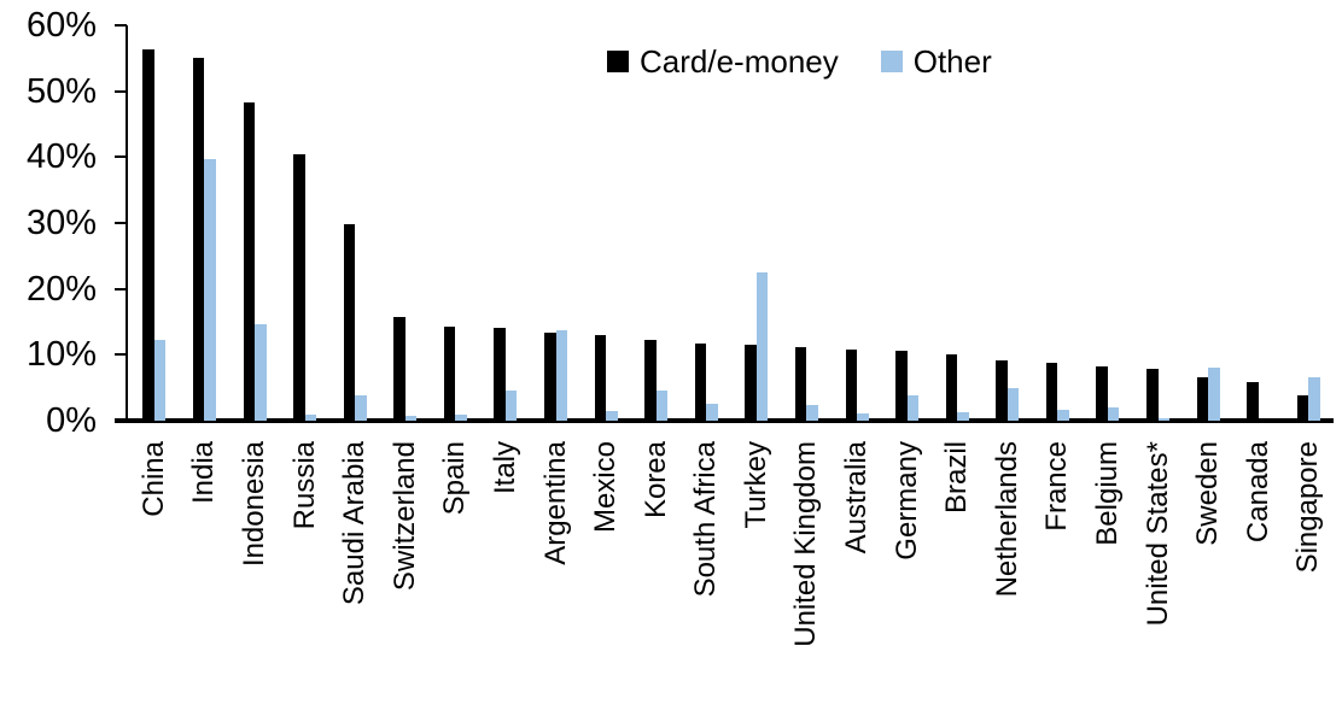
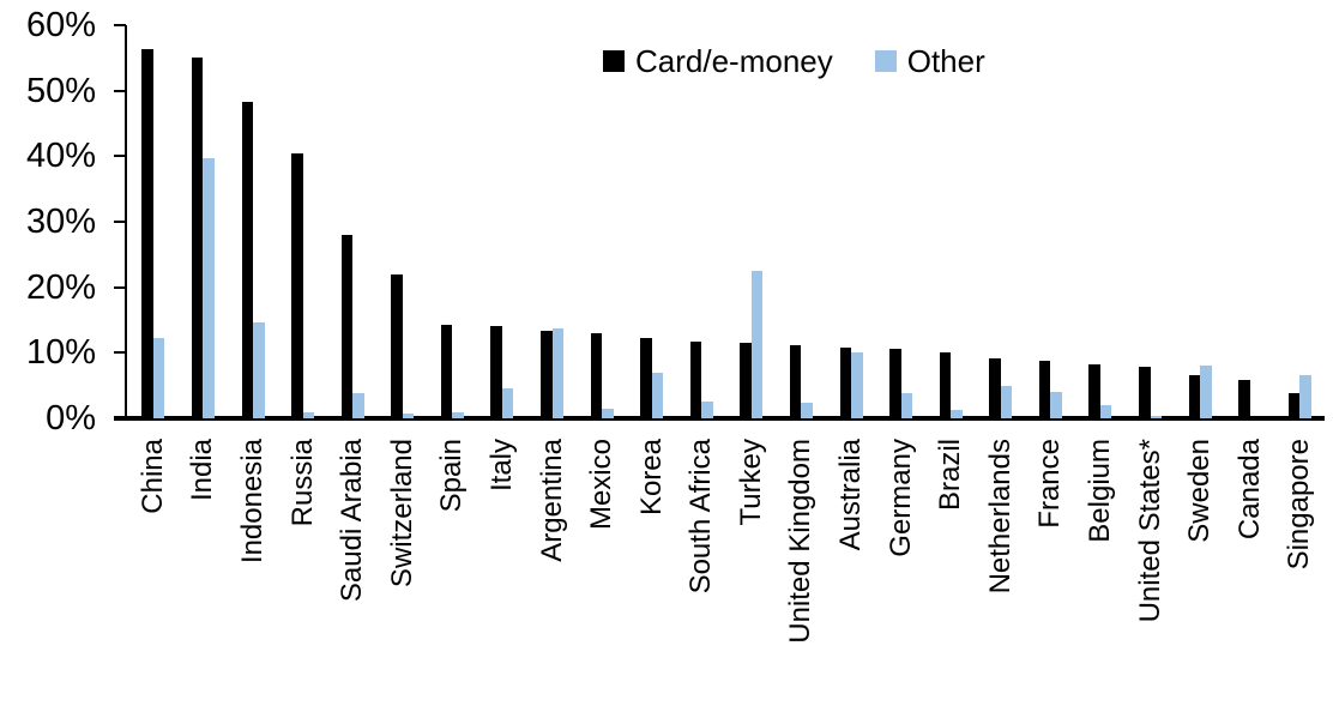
Card/e-money/Saudi Arabia: 30% -> 28%
Card/e-money/Switzerland: 16% -> 22%
Other/Korea: 5% -> 7%
Other/Australia: 1% -> 10%
Other/France: 2% -> 4%
